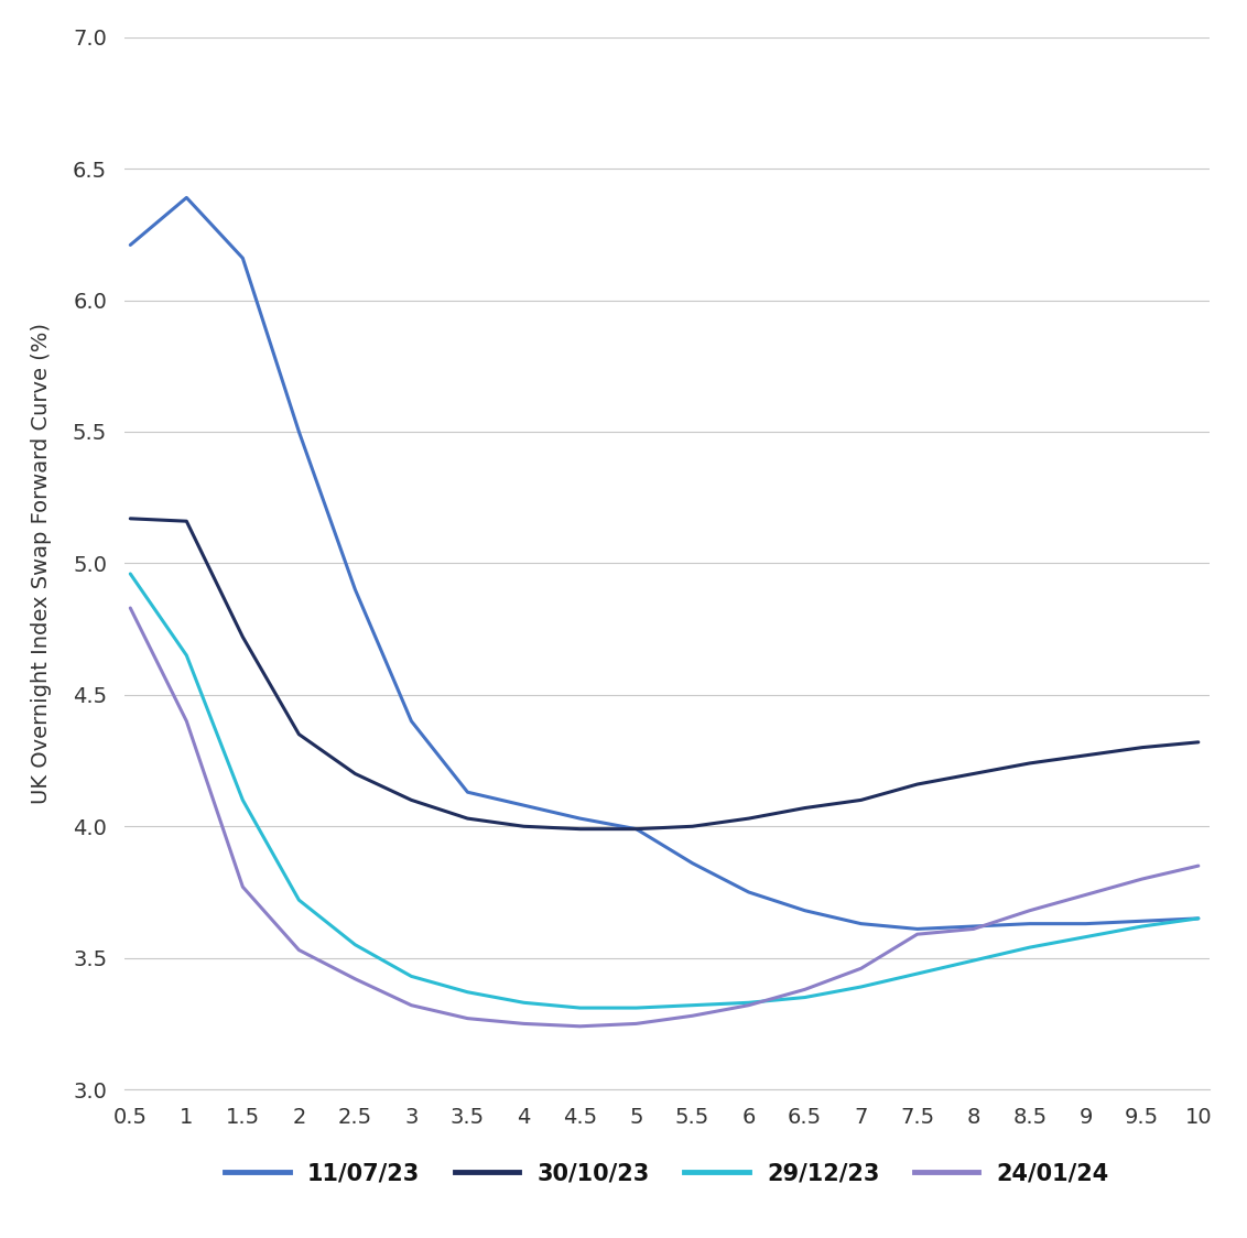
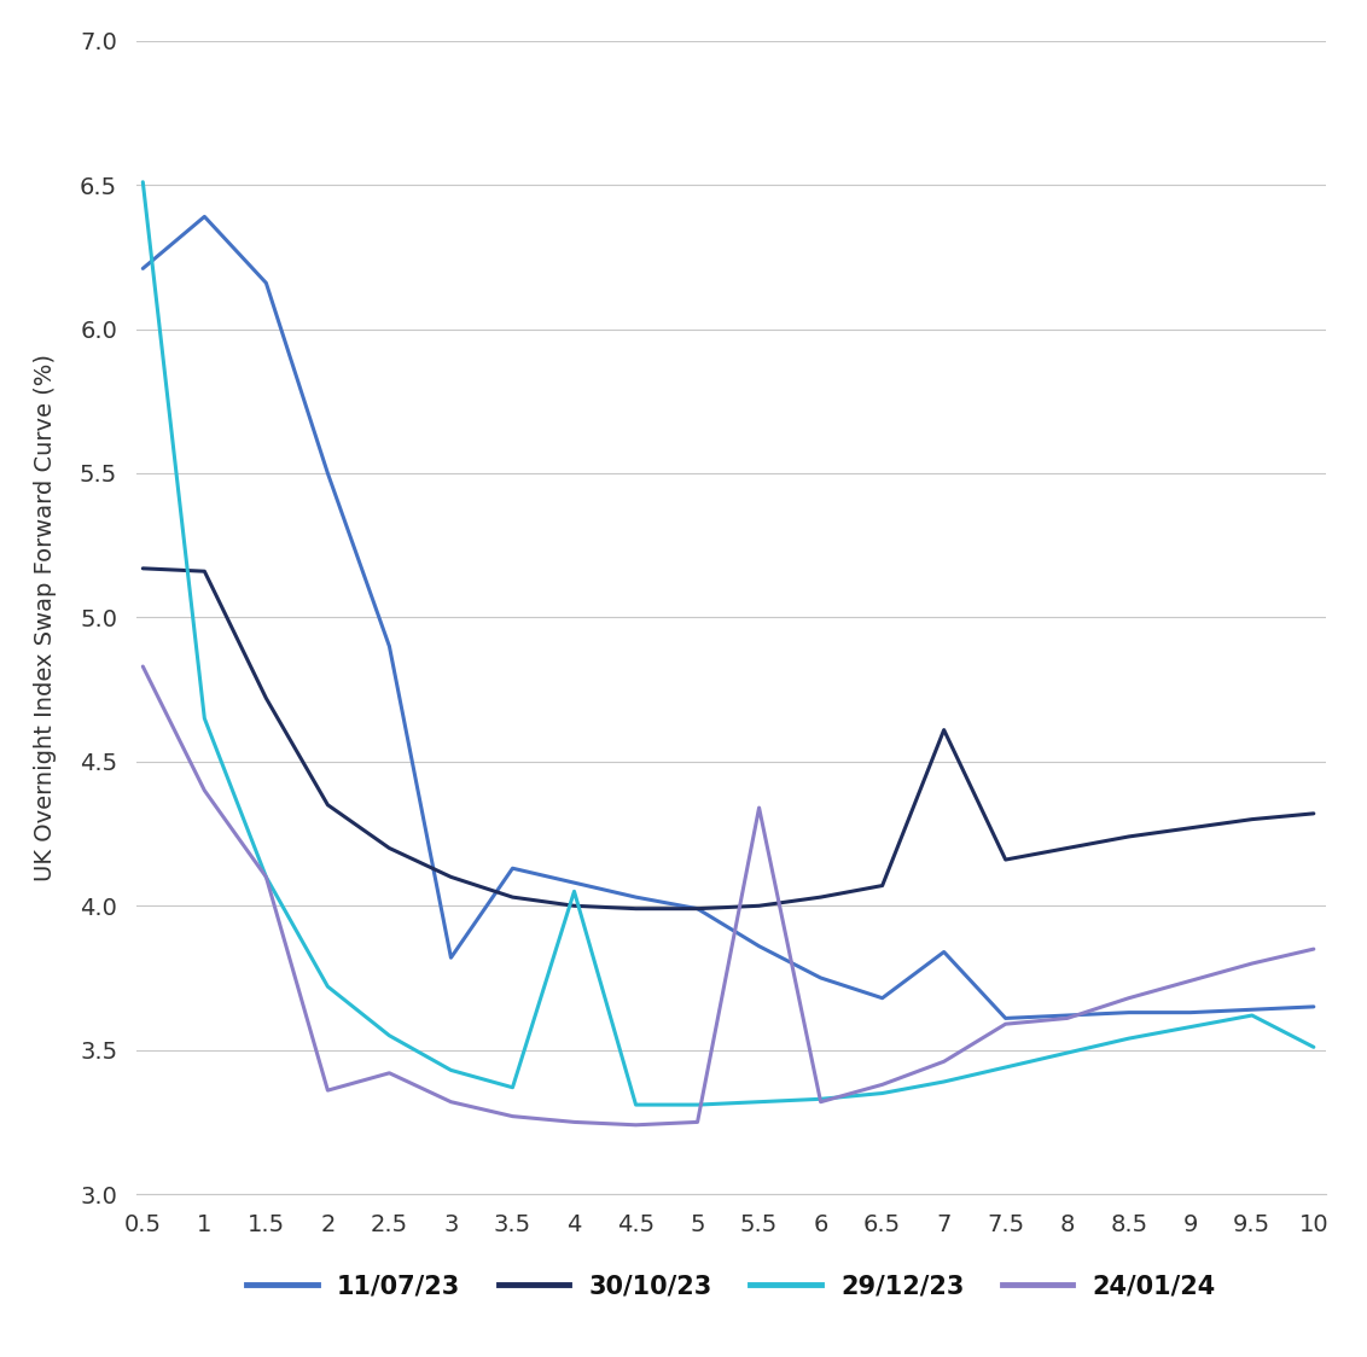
29/12/23/0.5: 4.96 -> 6.51
24/01/24/1.5: 3.77 -> 4.10
24/01/24/2: 3.53 -> 3.36
11/07/23/3: 4.40 -> 3.82
29/12/23/4: 3.33 -> 4.05
24/01/24/5.5: 3.28 -> 4.34
11/07/23/7: 3.63 -> 3.84
30/10/23/7: 4.10 -> 4.61
29/12/23/10: 3.65 -> 3.51
